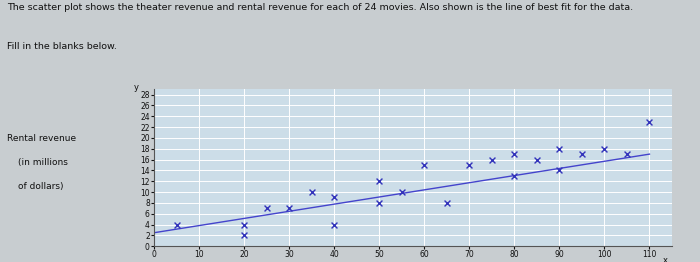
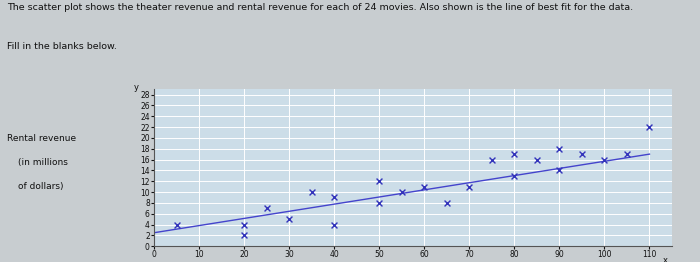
30: 7 -> 5
60: 15 -> 11
70: 15 -> 11
100: 18 -> 16
110: 23 -> 22
